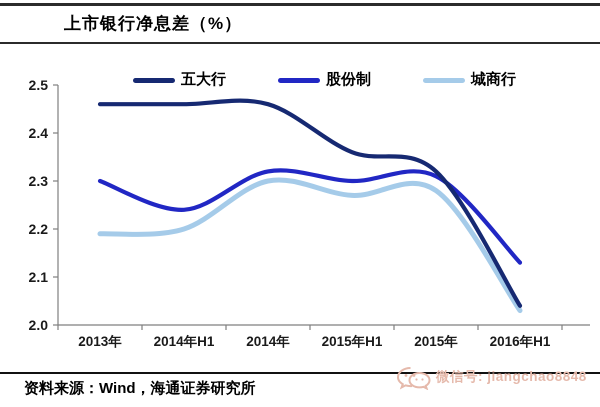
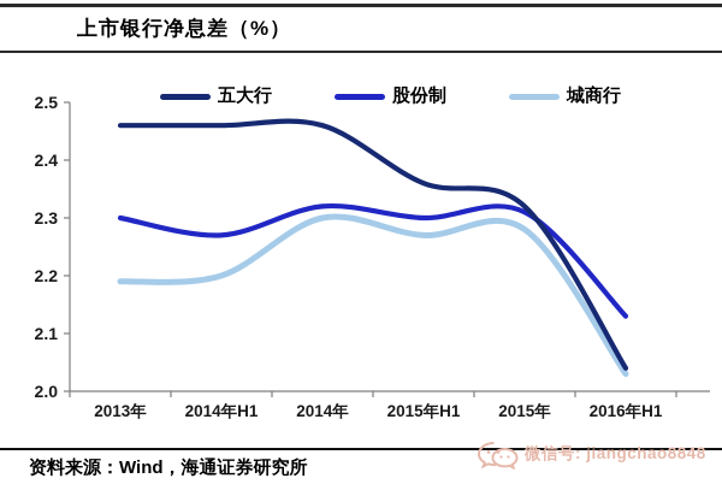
股份制/2014年H1: 2.24 -> 2.27
